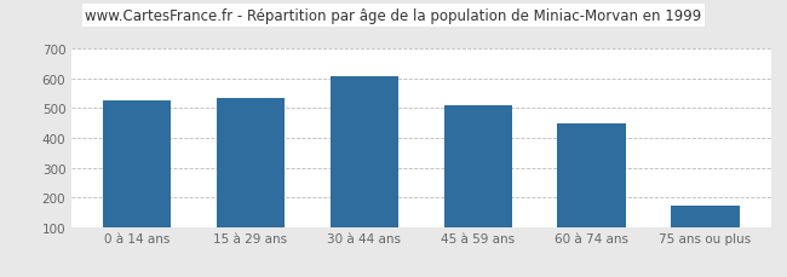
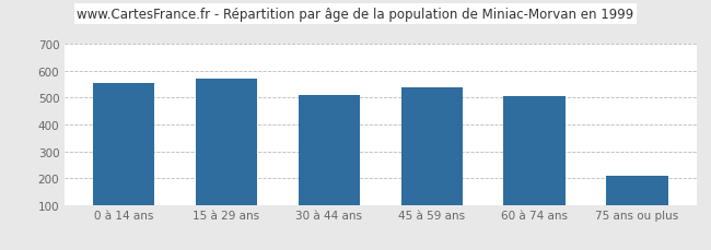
0 à 14 ans: 528 -> 555
15 à 29 ans: 535 -> 570
30 à 44 ans: 608 -> 510
45 à 59 ans: 510 -> 540
60 à 74 ans: 447 -> 505
75 ans ou plus: 172 -> 210
